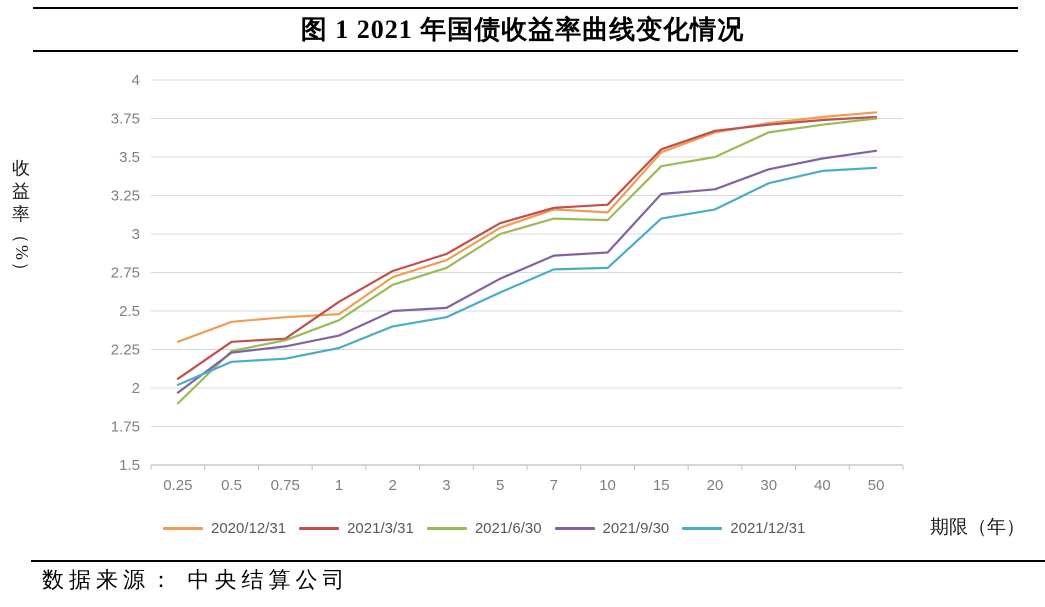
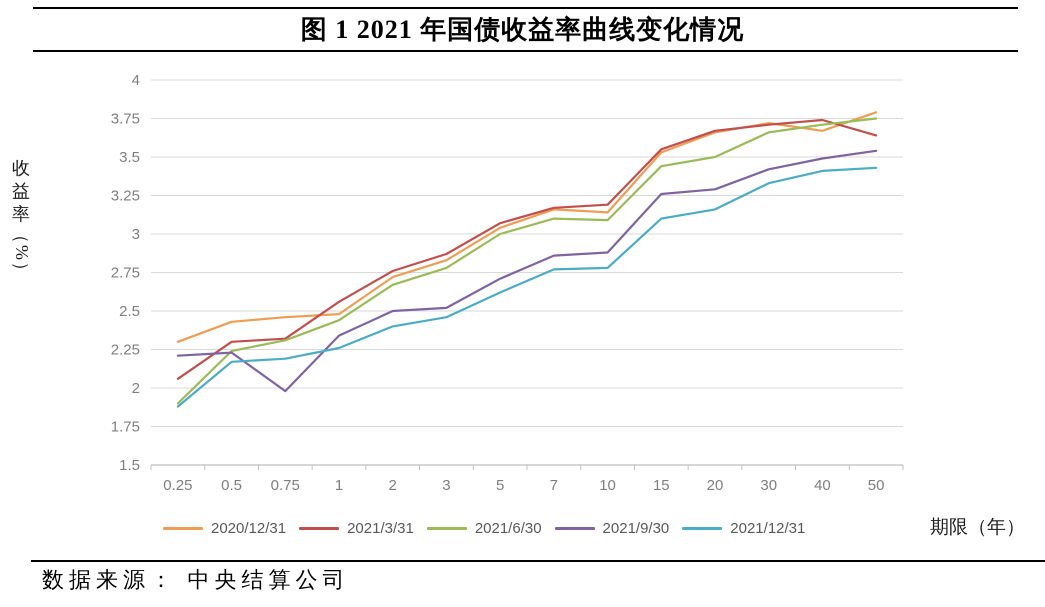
2021/9/30/0.25: 1.97 -> 2.21
2021/12/31/0.25: 2.02 -> 1.88
2021/9/30/0.75: 2.27 -> 1.98
2020/12/31/40: 3.76 -> 3.67
2021/3/31/50: 3.76 -> 3.64
